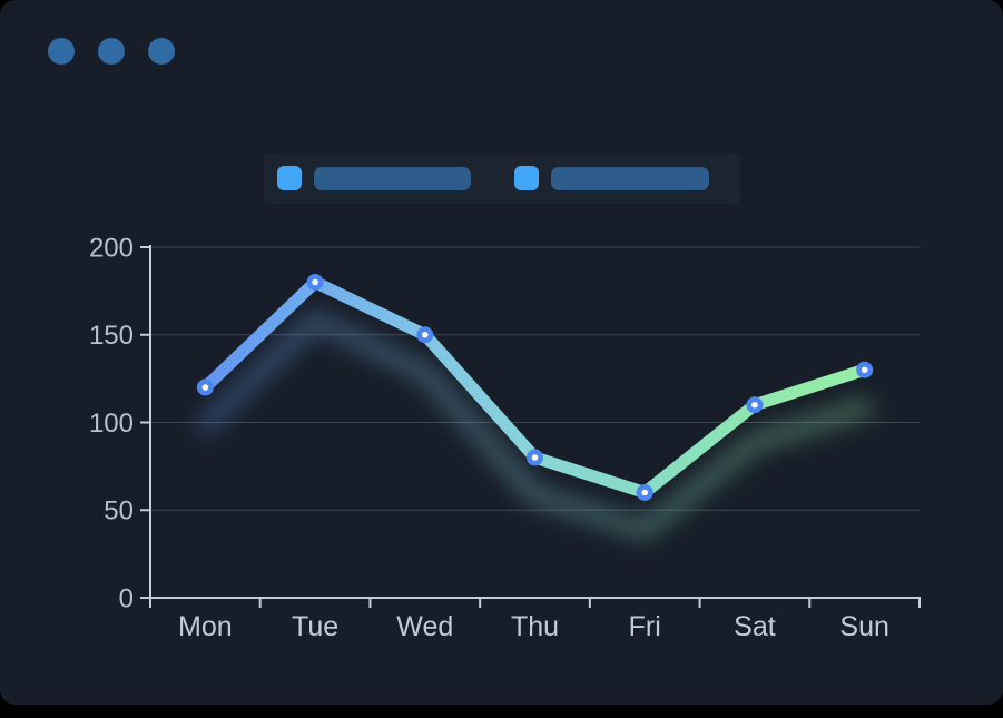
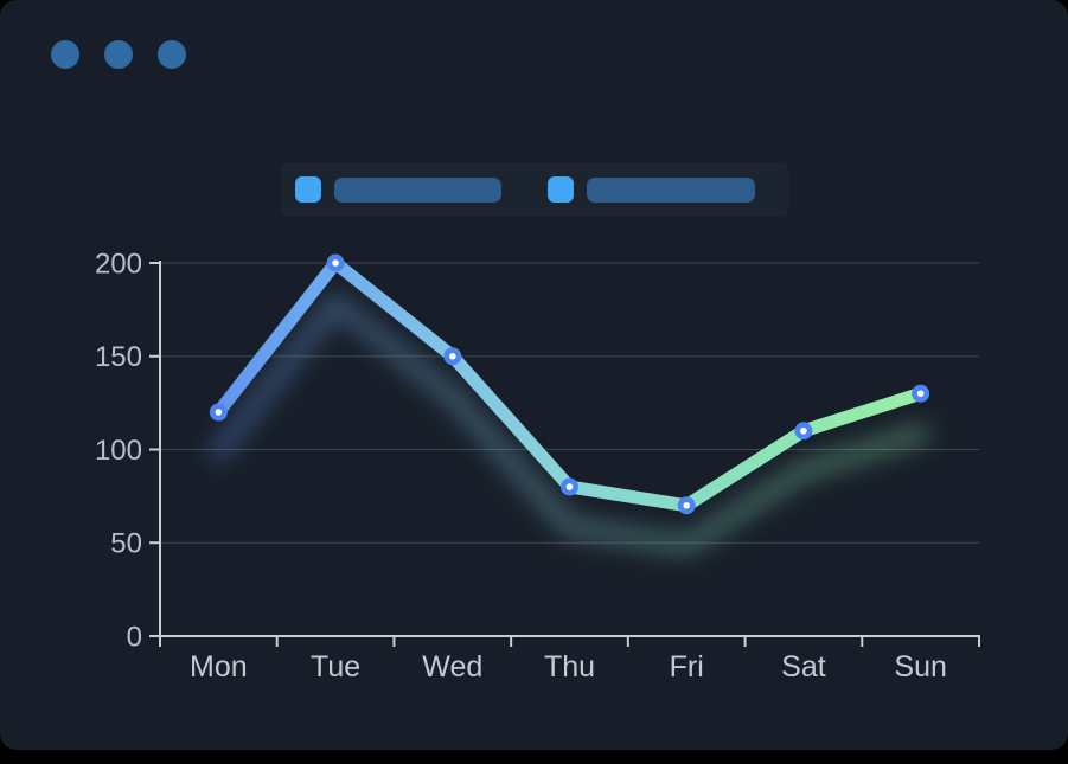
Tue: 180 -> 200
Fri: 60 -> 70
